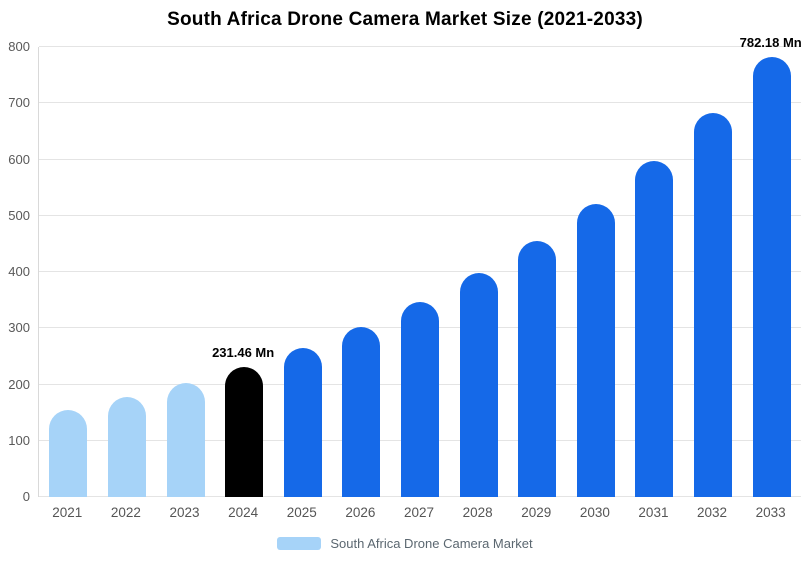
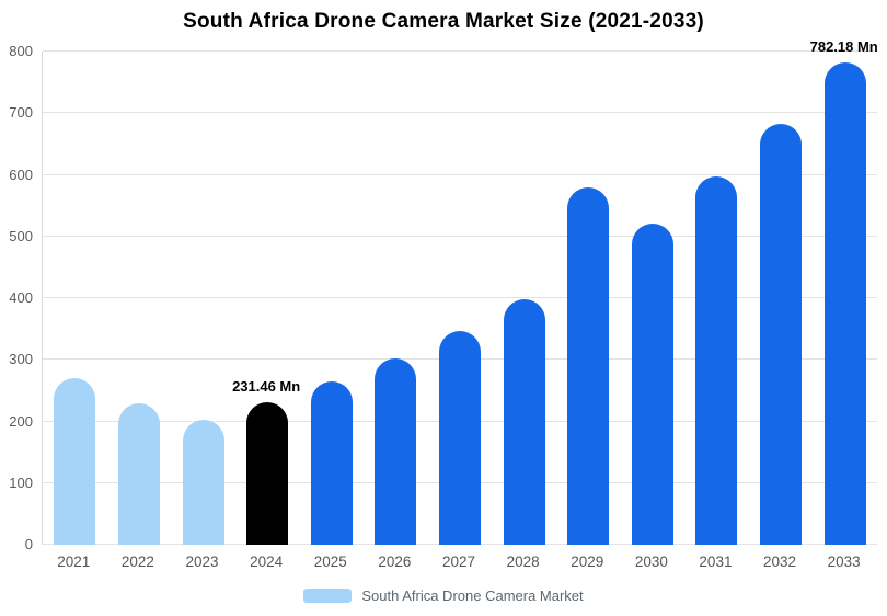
2021: 150 -> 270
2022: 180 -> 230
2029: 460 -> 580
